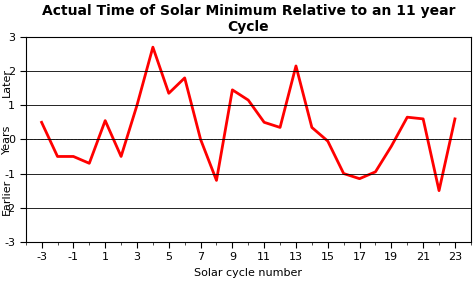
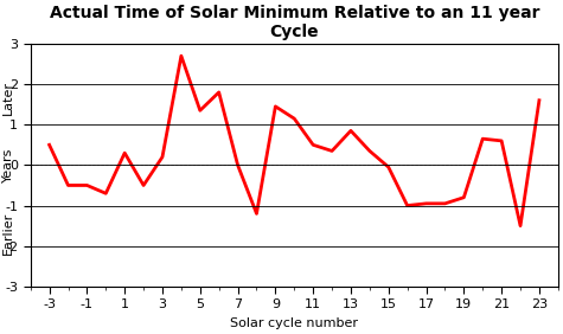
1: 0.55 -> 0.30
3: 1.00 -> 0.20
13: 2.15 -> 0.85
17: -1.15 -> -0.95
19: -0.20 -> -0.80
23: 0.60 -> 1.60
